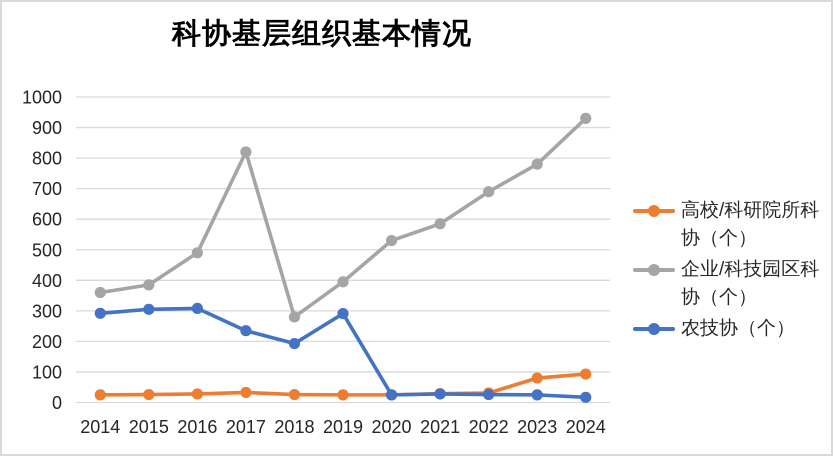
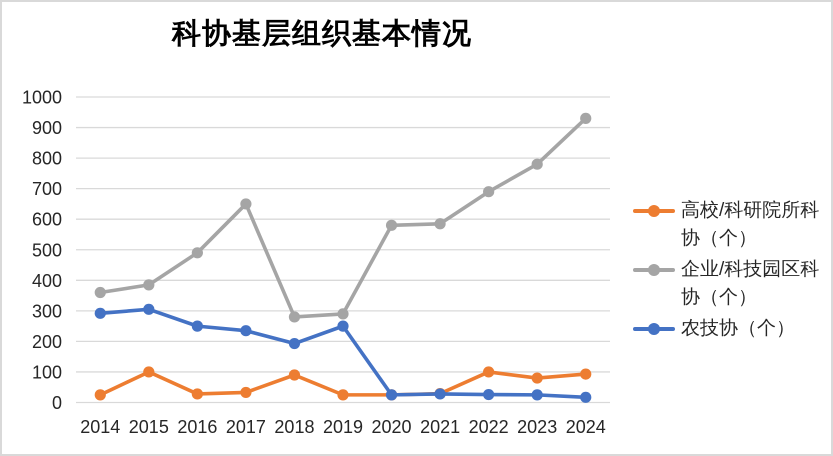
高校/科研院所科协（个）/2015: 30 -> 100
农技协（个）/2016: 310 -> 250
企业/科技园区科协（个）/2017: 820 -> 650
高校/科研院所科协（个）/2018: 30 -> 90
企业/科技园区科协（个）/2019: 400 -> 290
农技协（个）/2019: 290 -> 250
企业/科技园区科协（个）/2020: 530 -> 580
高校/科研院所科协（个）/2022: 30 -> 100
